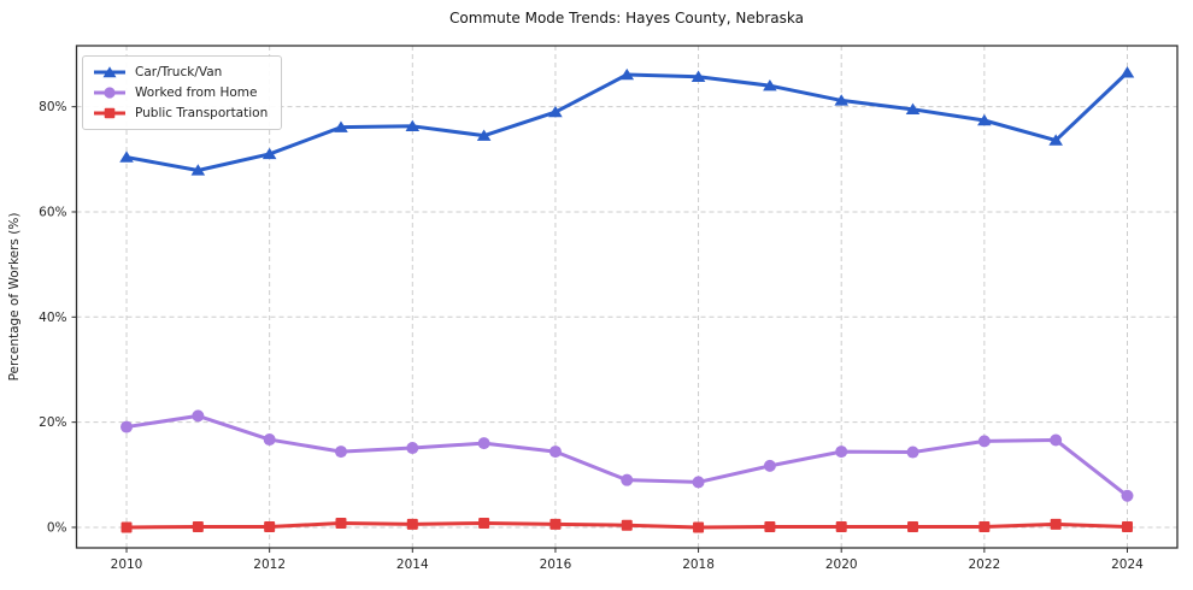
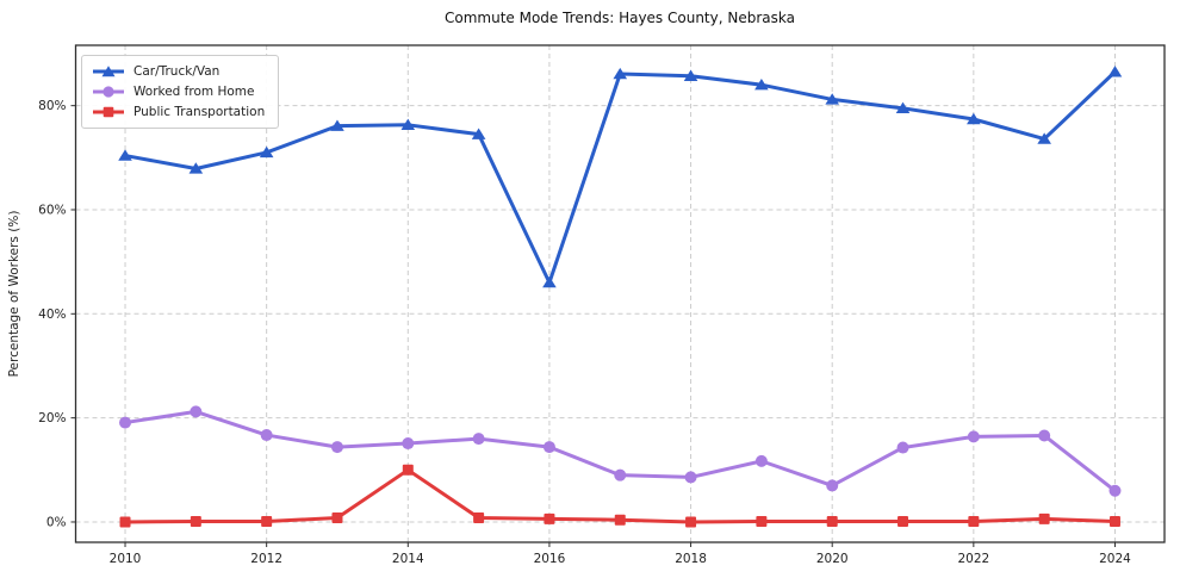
Public Transportation/2014: 1% -> 10%
Car/Truck/Van/2016: 79% -> 46%
Worked from Home/2020: 14% -> 7%
